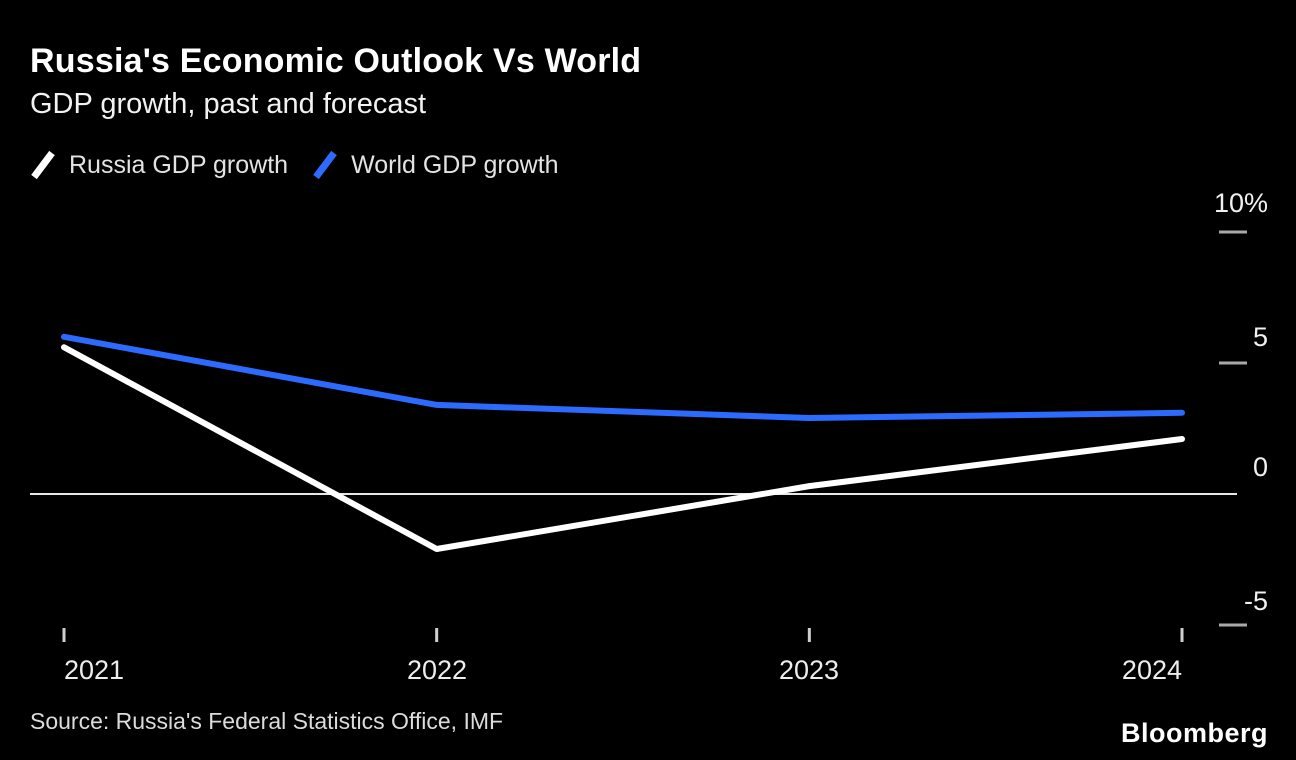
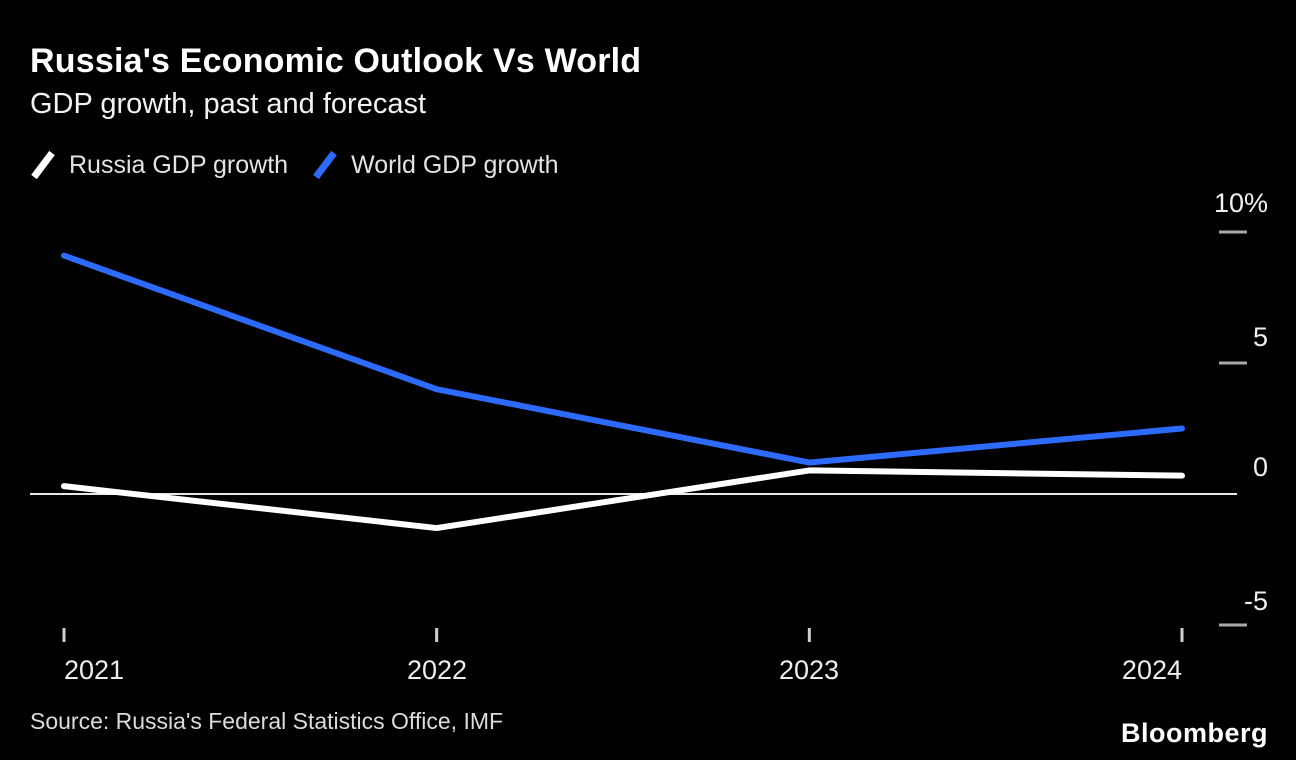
Russia GDP growth/2021: 5.6% -> 0.3%
World GDP growth/2021: 6.0% -> 9.1%
Russia GDP growth/2022: -2.1% -> -1.3%
World GDP growth/2022: 3.4% -> 4.0%
Russia GDP growth/2023: 0.3% -> 0.9%
World GDP growth/2023: 2.9% -> 1.2%
Russia GDP growth/2024: 2.1% -> 0.7%
World GDP growth/2024: 3.1% -> 2.5%
